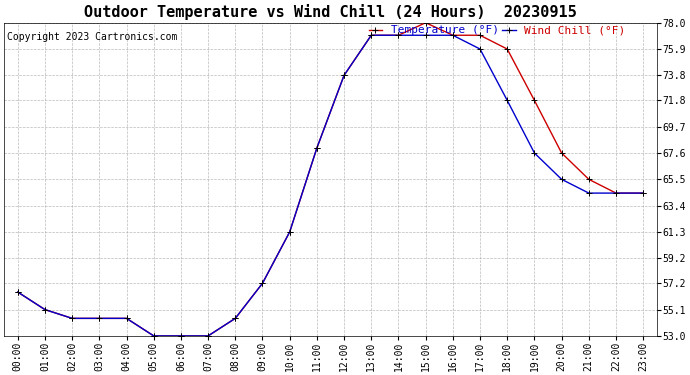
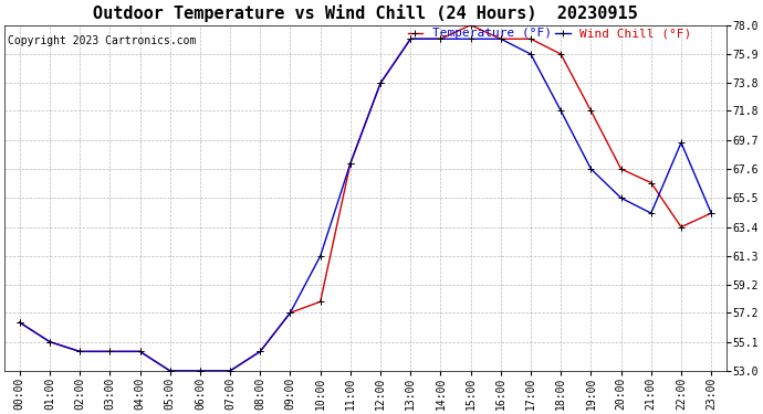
Temperature (°F)/10:00: 61.3 -> 58.0
Temperature (°F)/21:00: 65.5 -> 66.6
Temperature (°F)/22:00: 64.4 -> 63.4
Wind Chill (°F)/22:00: 64.4 -> 69.5
